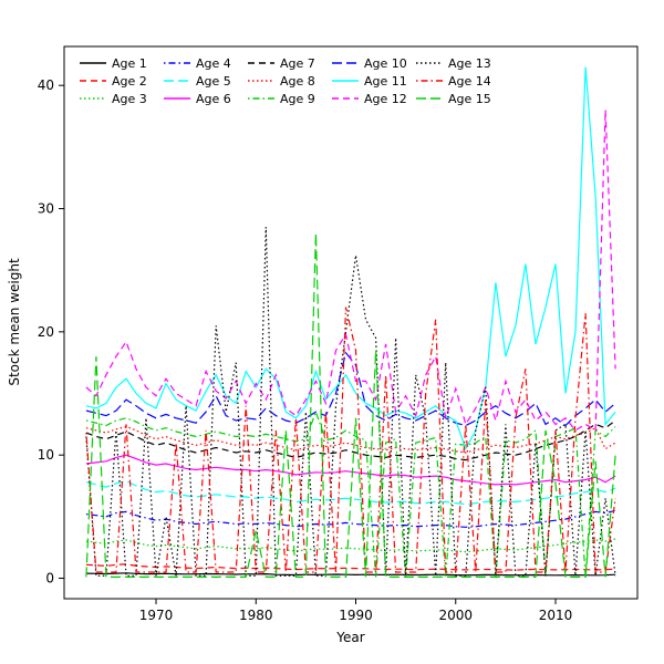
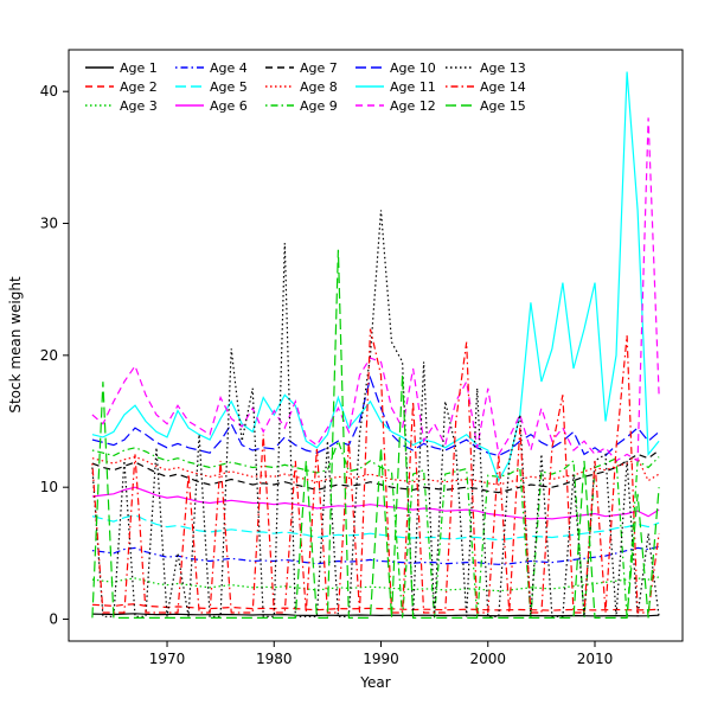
Age 15/1980: 3.9 -> 0.1
Age 10/1990: 17.3 -> 16.0
Age 12/1990: 16.0 -> 19.5
Age 13/1990: 26.2 -> 31.0
Age 12/2000: 15.4 -> 17.5
Age 15/2010: 7.7 -> 0.1
